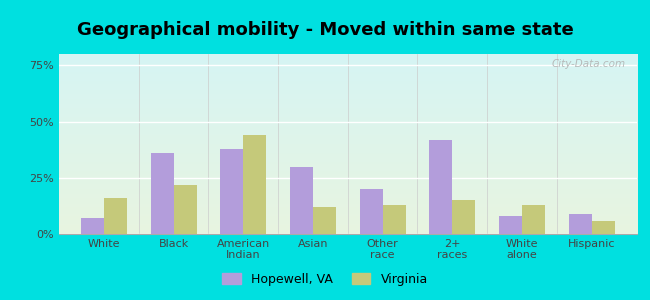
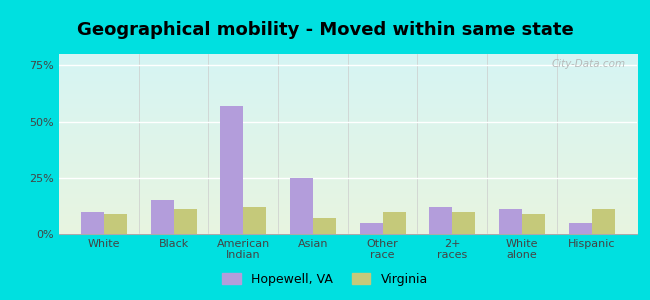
Hopewell, VA/White: 7% -> 10%
Virginia/White: 16% -> 9%
Hopewell, VA/Black: 36% -> 15%
Virginia/Black: 22% -> 11%
Hopewell, VA/American Indian: 38% -> 57%
Virginia/American Indian: 44% -> 12%
Hopewell, VA/Asian: 30% -> 25%
Virginia/Asian: 12% -> 7%
Hopewell, VA/Other race: 20% -> 5%
Virginia/Other race: 13% -> 10%
Hopewell, VA/2+ races: 42% -> 12%
Virginia/2+ races: 15% -> 10%
Hopewell, VA/White alone: 8% -> 11%
Virginia/White alone: 13% -> 9%
Hopewell, VA/Hispanic: 9% -> 5%
Virginia/Hispanic: 6% -> 11%
